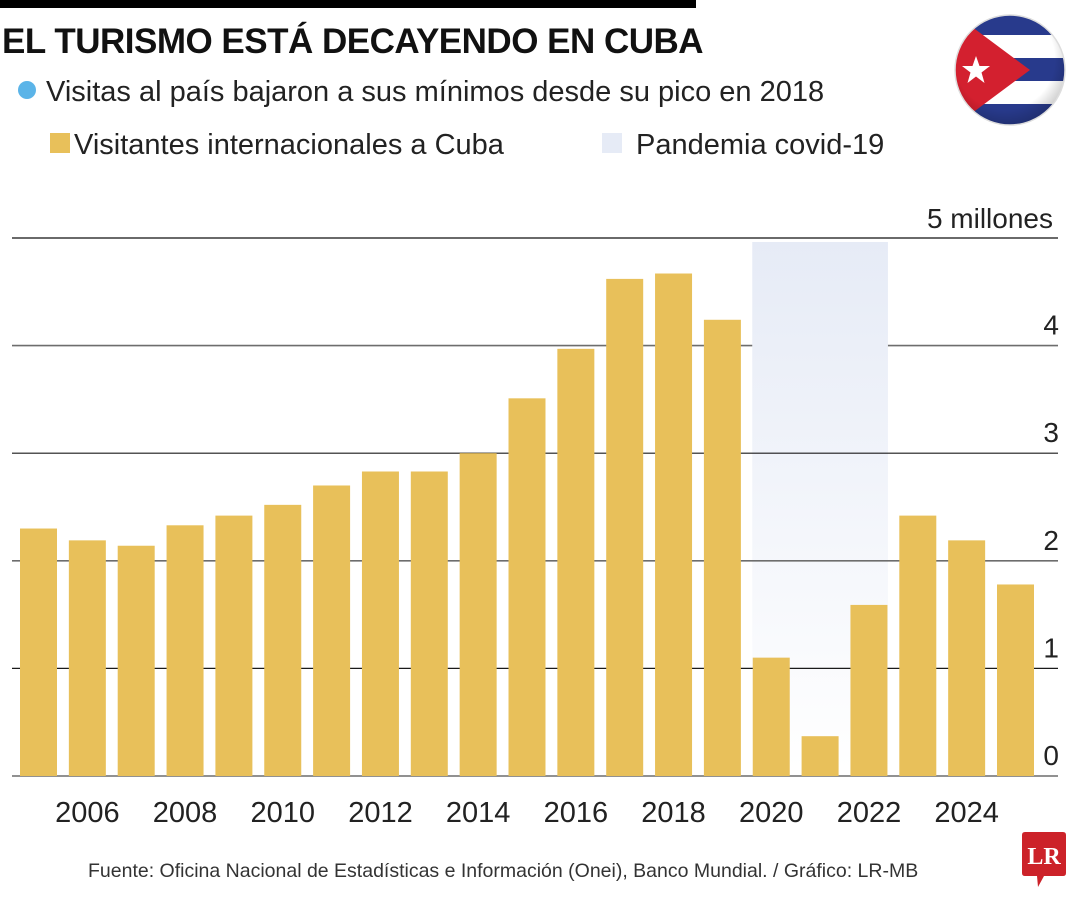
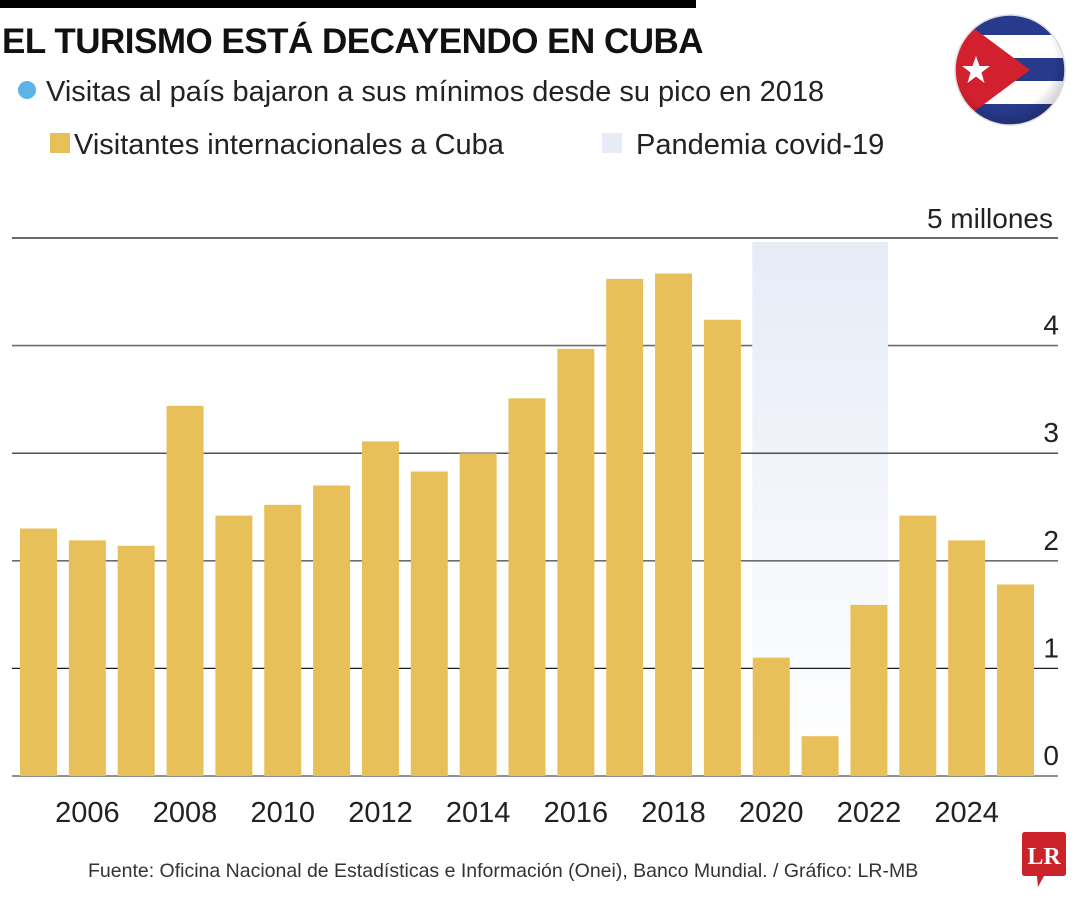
2008: 2.33 -> 3.44
2012: 2.83 -> 3.11
